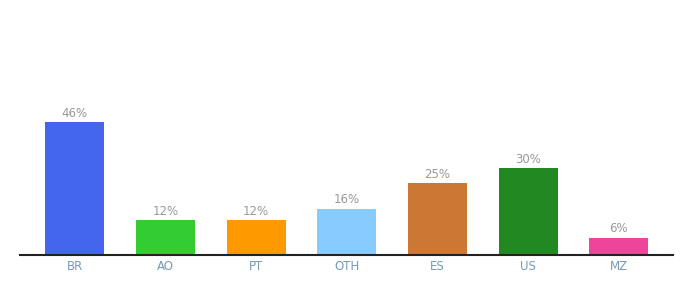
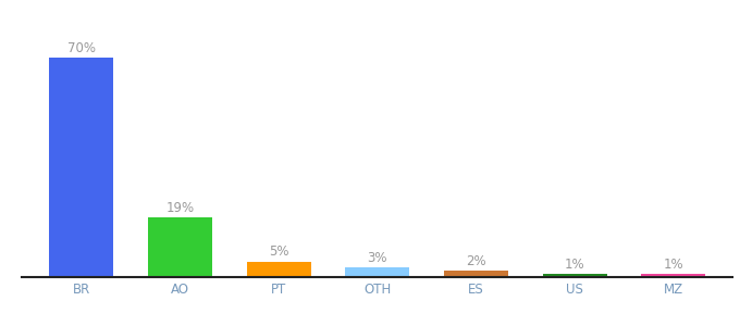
BR: 46% -> 70%
AO: 12% -> 19%
PT: 12% -> 5%
OTH: 16% -> 3%
ES: 25% -> 2%
US: 30% -> 1%
MZ: 6% -> 1%
